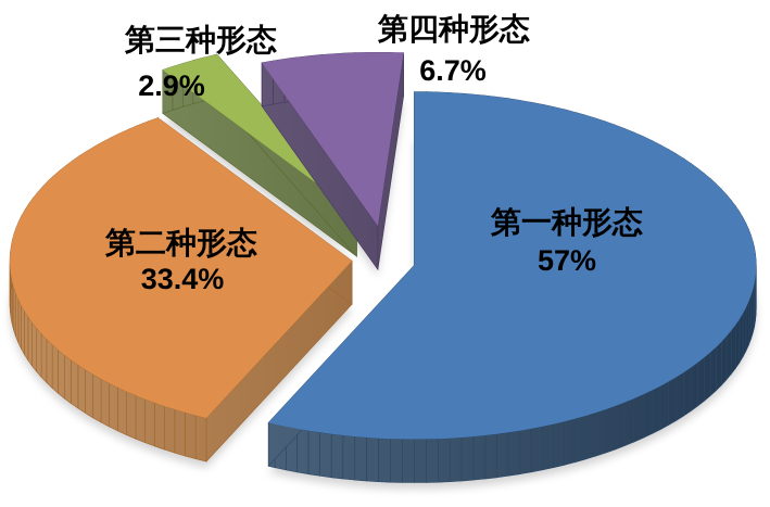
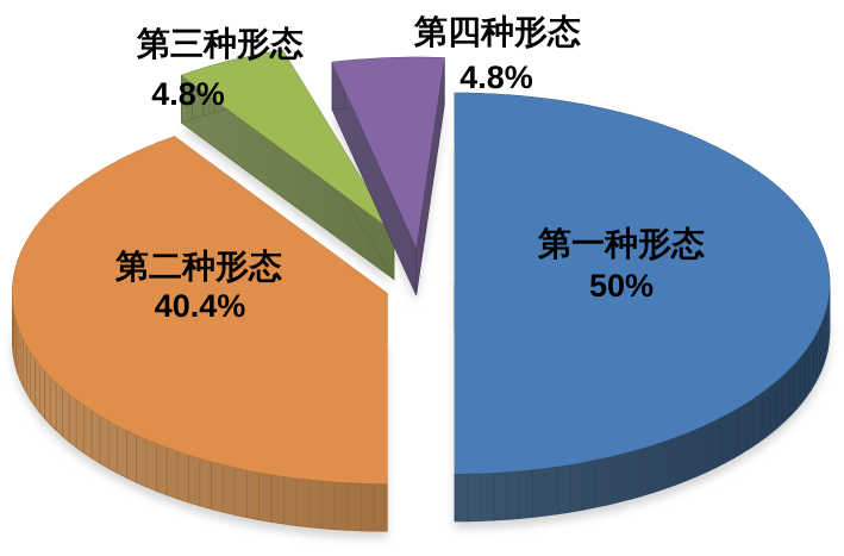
第一种形态: 57% -> 50%
第二种形态: 33.4% -> 40.4%
第三种形态: 2.9% -> 4.8%
第四种形态: 6.7% -> 4.8%
